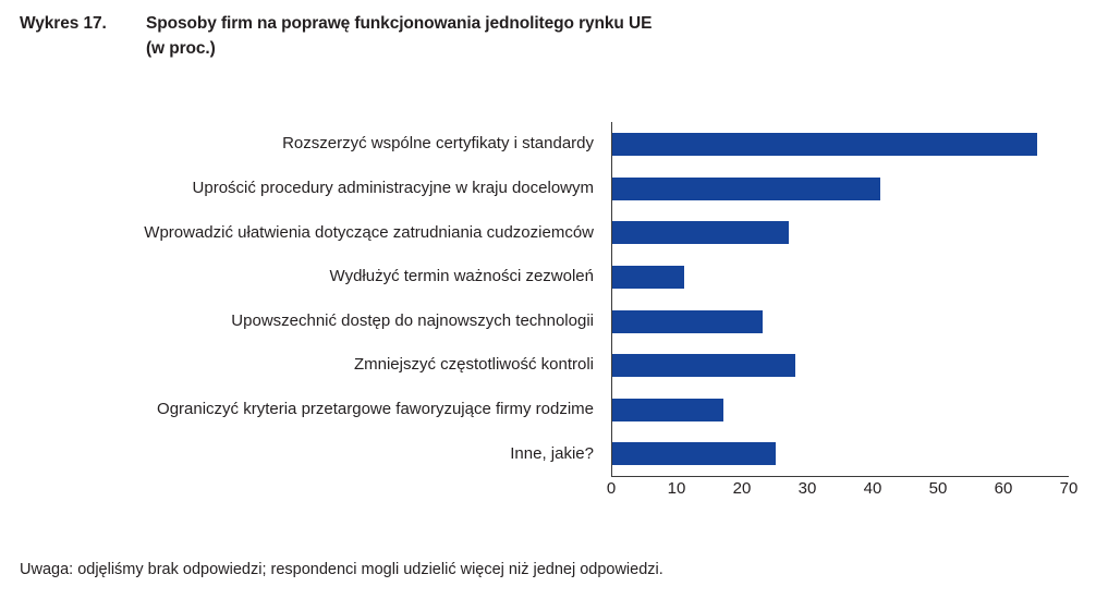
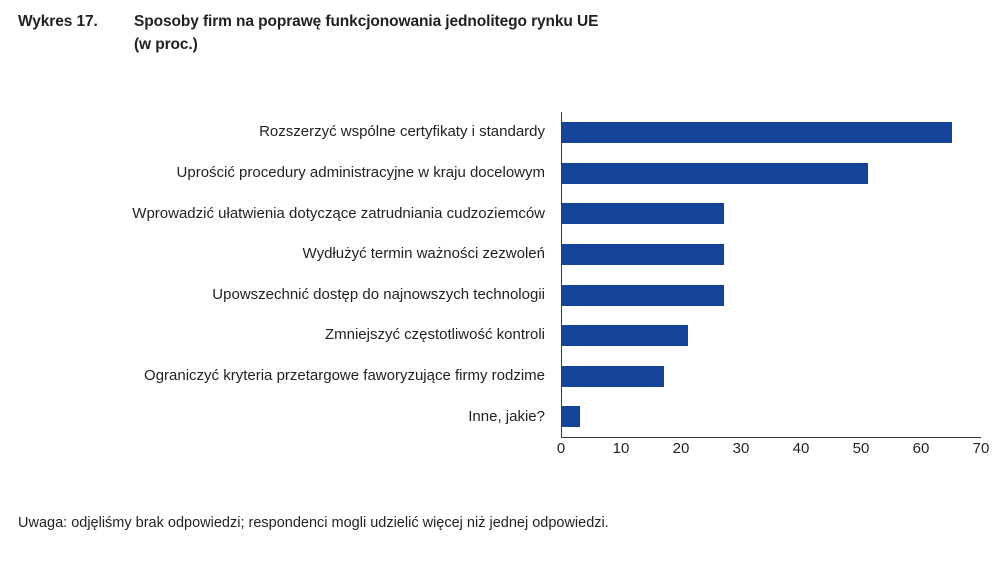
Uprościć procedury administracyjne w kraju docelowym: 41 -> 51
Wydłużyć termin ważności zezwoleń: 11 -> 27
Upowszechnić dostęp do najnowszych technologii: 23 -> 27
Zmniejszyć częstotliwość kontroli: 28 -> 21
Inne, jakie?: 25 -> 3
